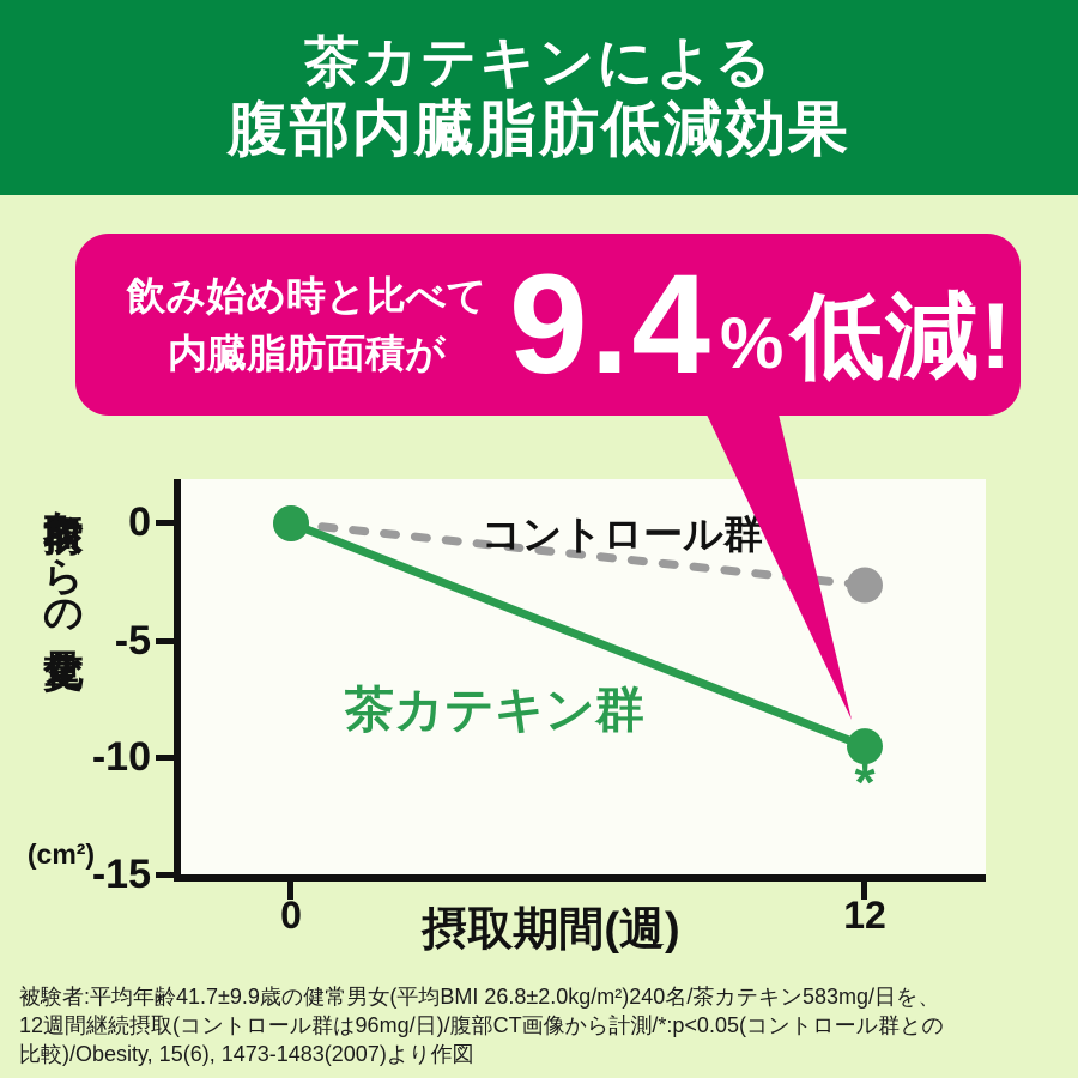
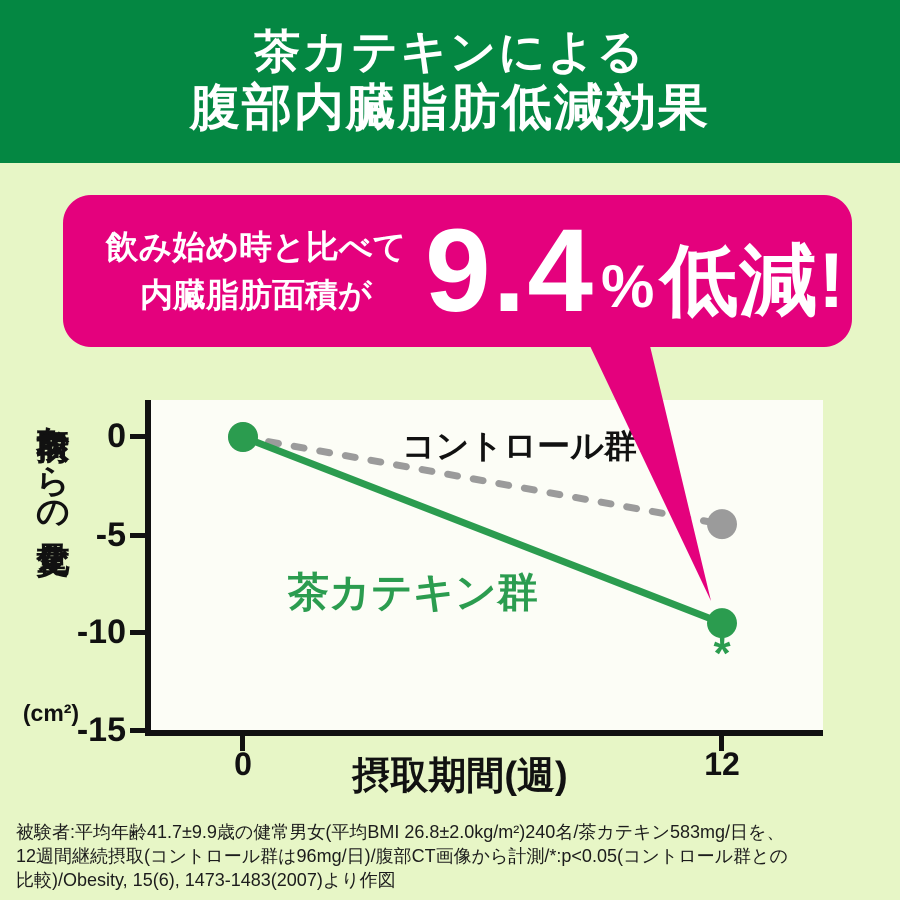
コントロール群/12: -2.6 -> -4.4
